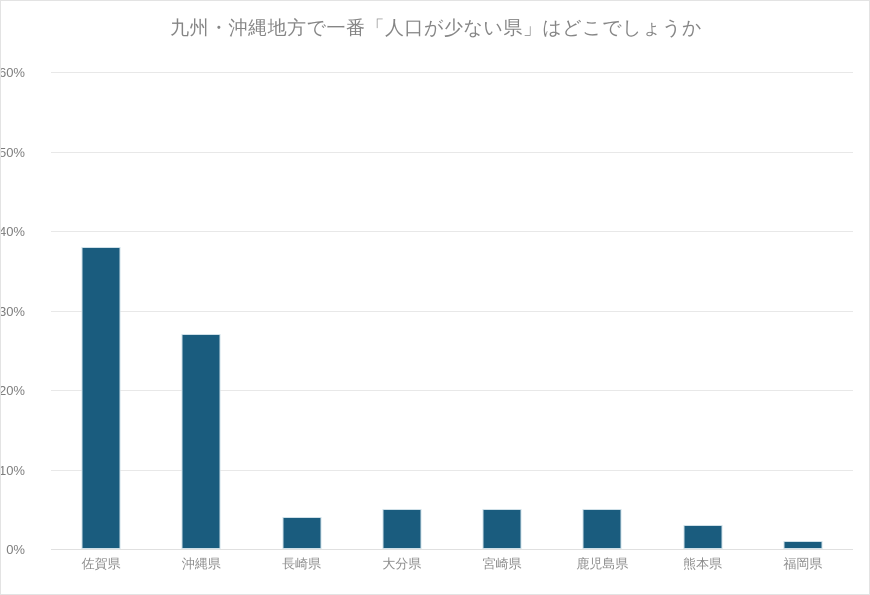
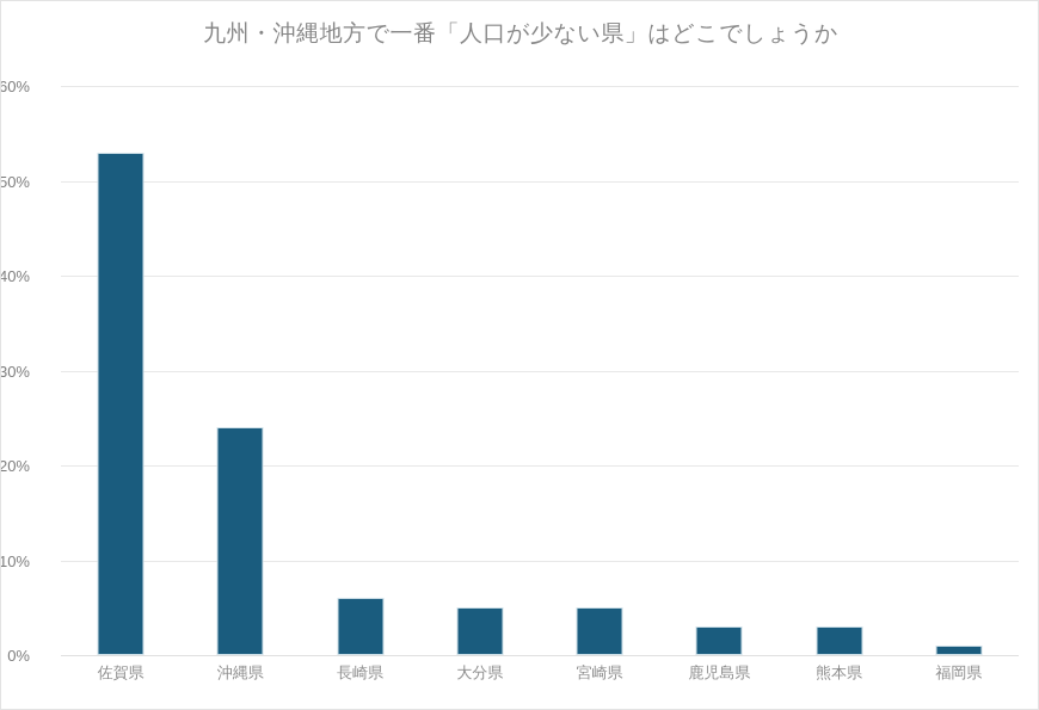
佐賀県: 38% -> 53%
沖縄県: 27% -> 24%
長崎県: 4% -> 6%
鹿児島県: 5% -> 3%
